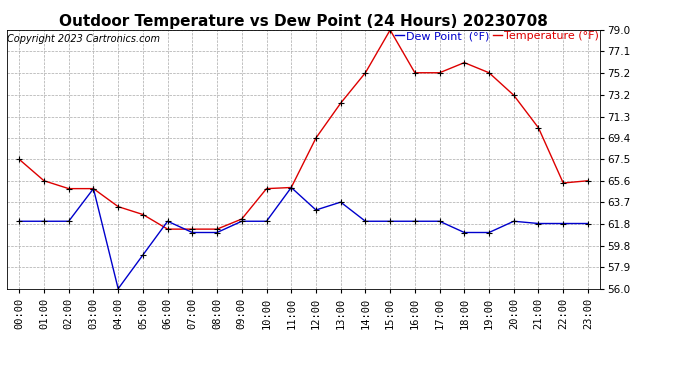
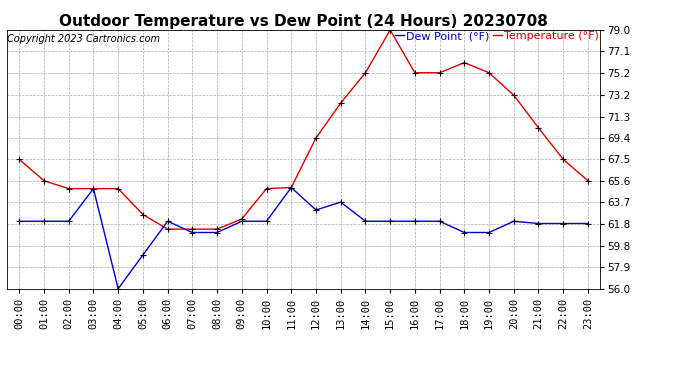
Temperature (°F)/04:00: 63.3 -> 64.9
Temperature (°F)/22:00: 65.4 -> 67.5
